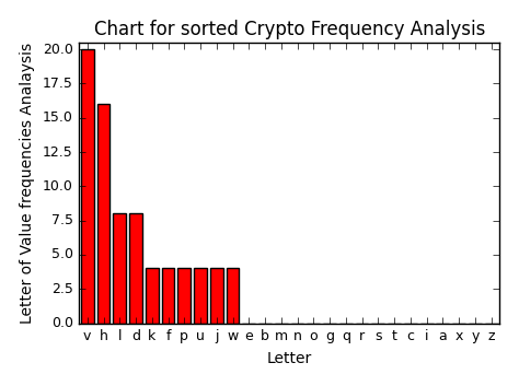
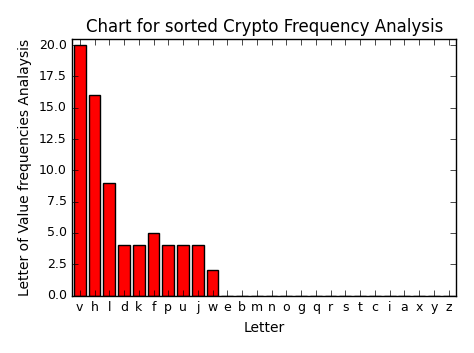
l: 8 -> 9
d: 8 -> 4
f: 4 -> 5
w: 4 -> 2
